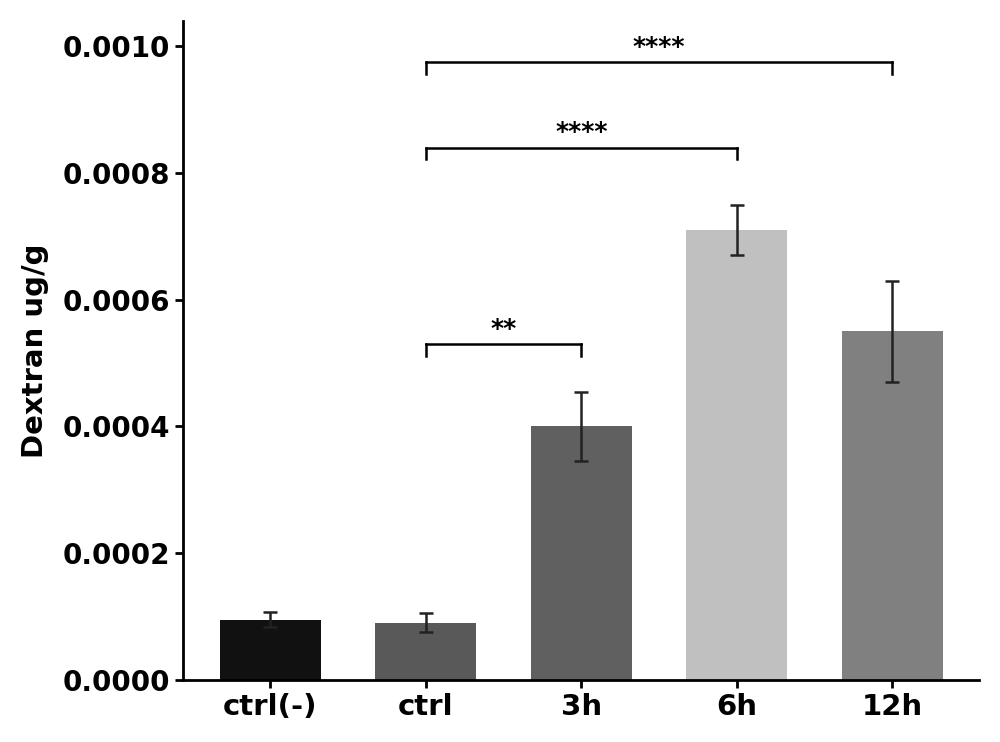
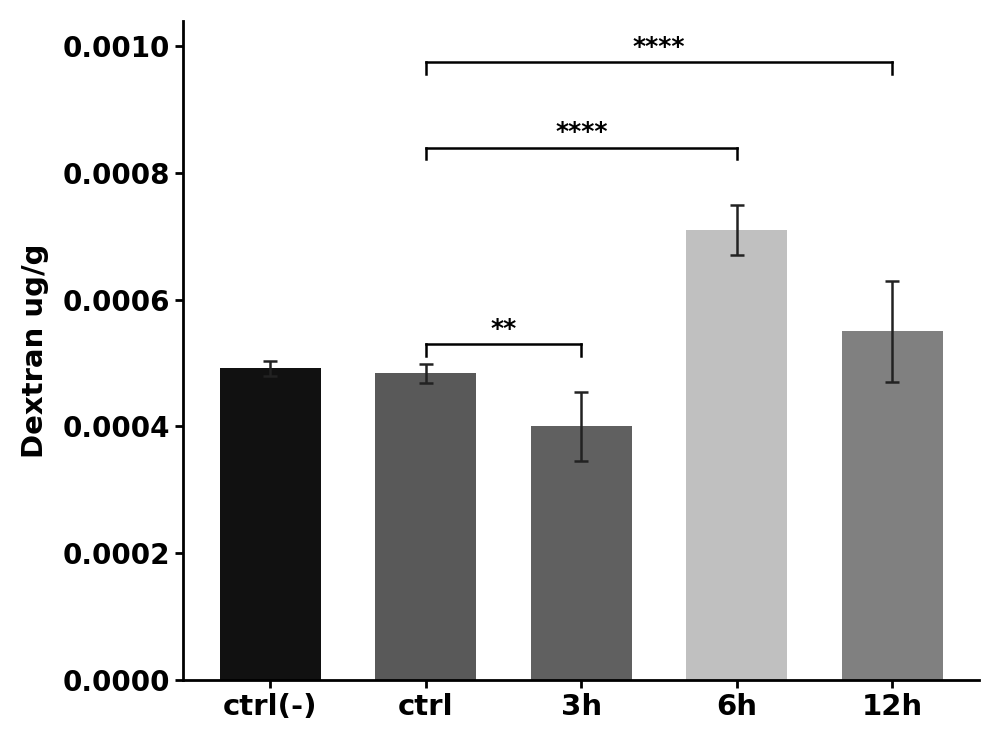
ctrl(-): 0.000095 -> 0.000492
ctrl: 0.000090 -> 0.000484
